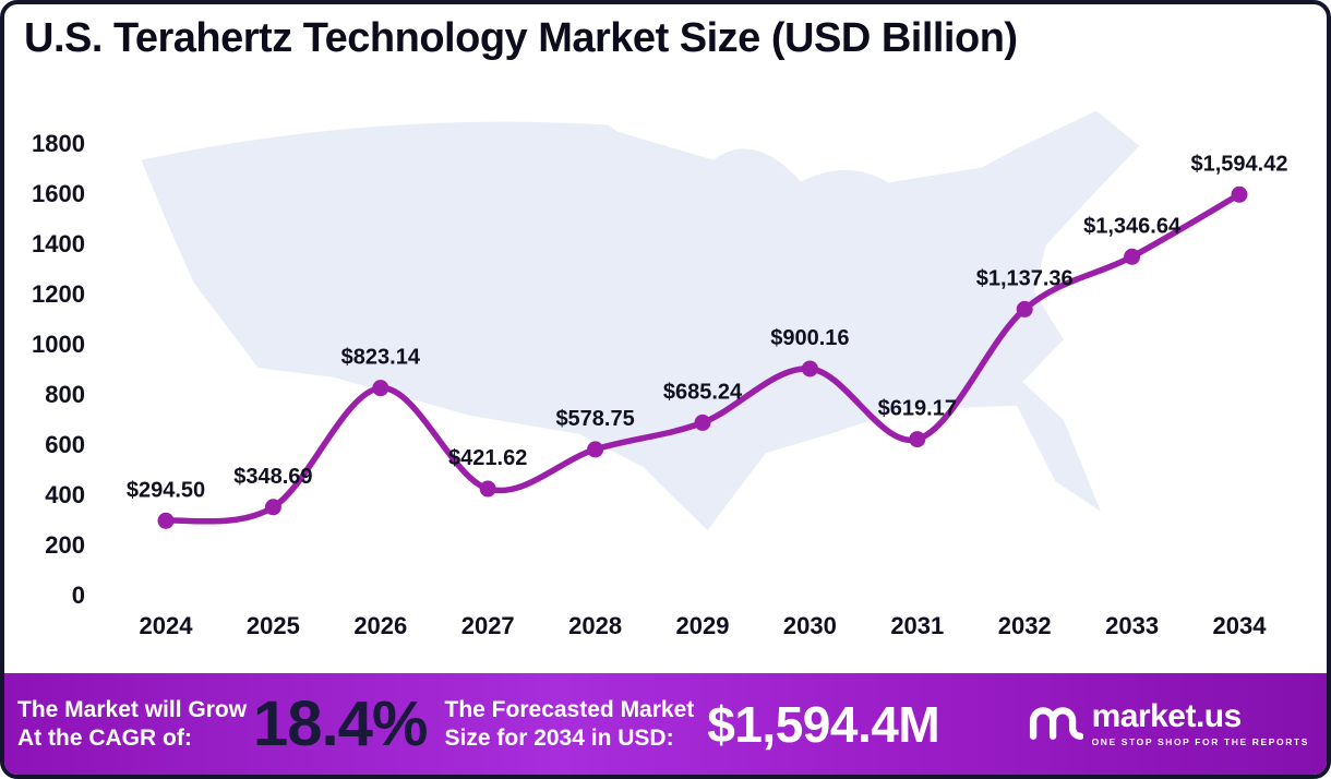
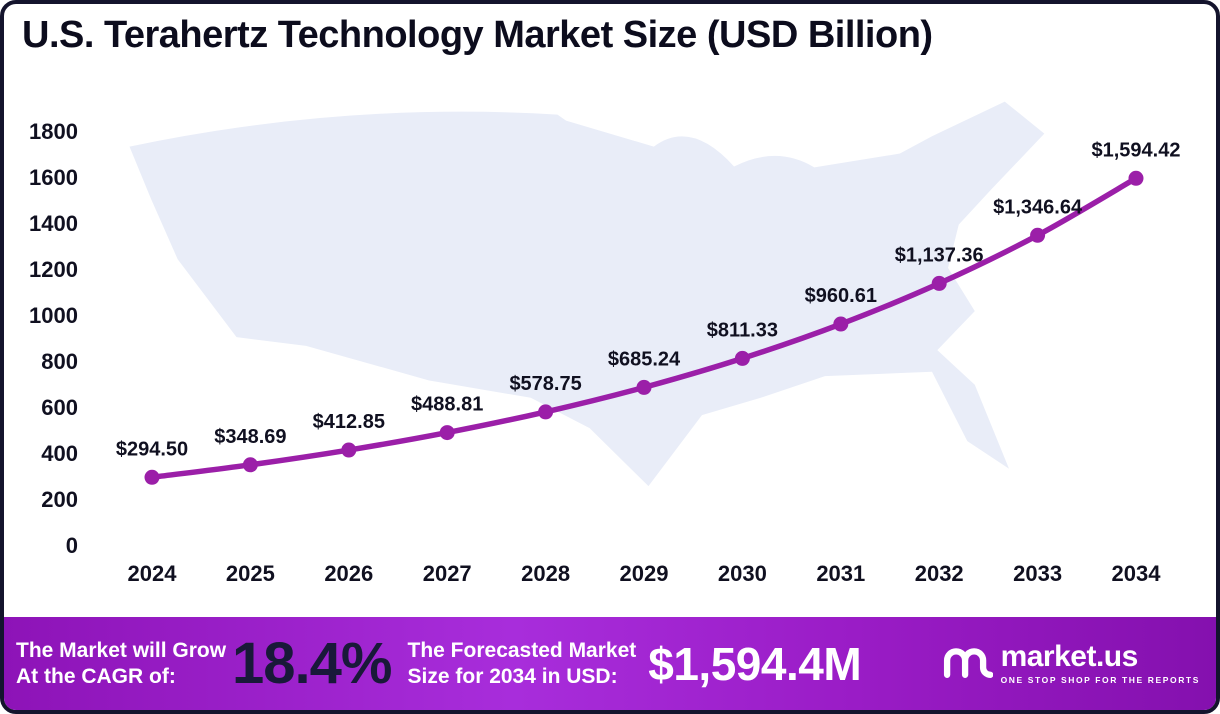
2026: $823.14 -> $412.85
2027: $421.62 -> $488.81
2030: $900.16 -> $811.33
2031: $619.17 -> $960.61
